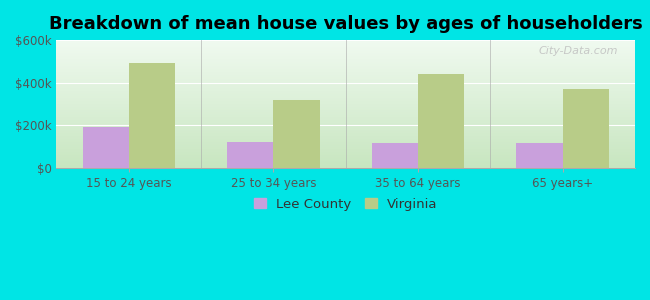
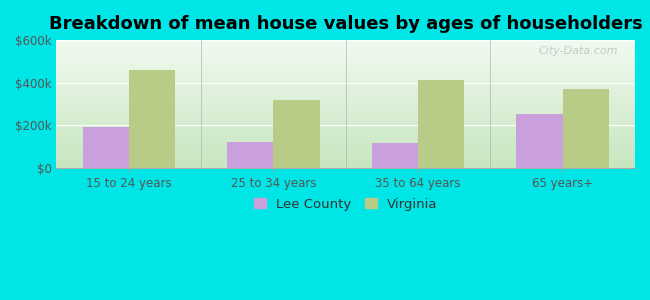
Virginia/15 to 24 years: $490k -> $460k
Virginia/35 to 64 years: $440k -> $410k
Lee County/65 years+: $115k -> $250k
